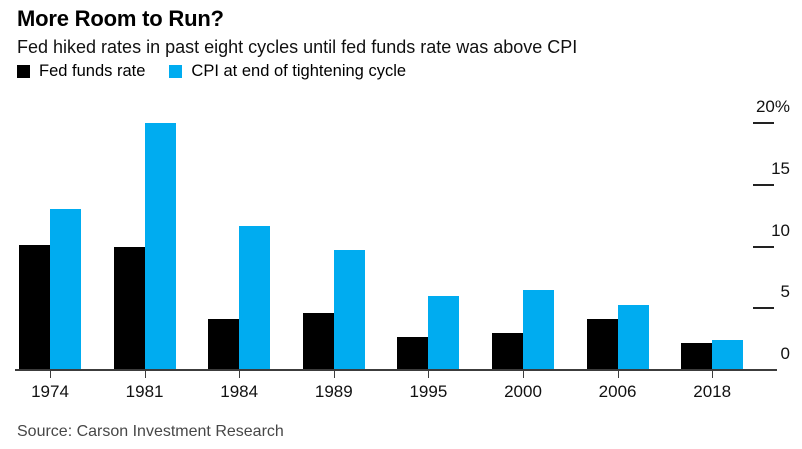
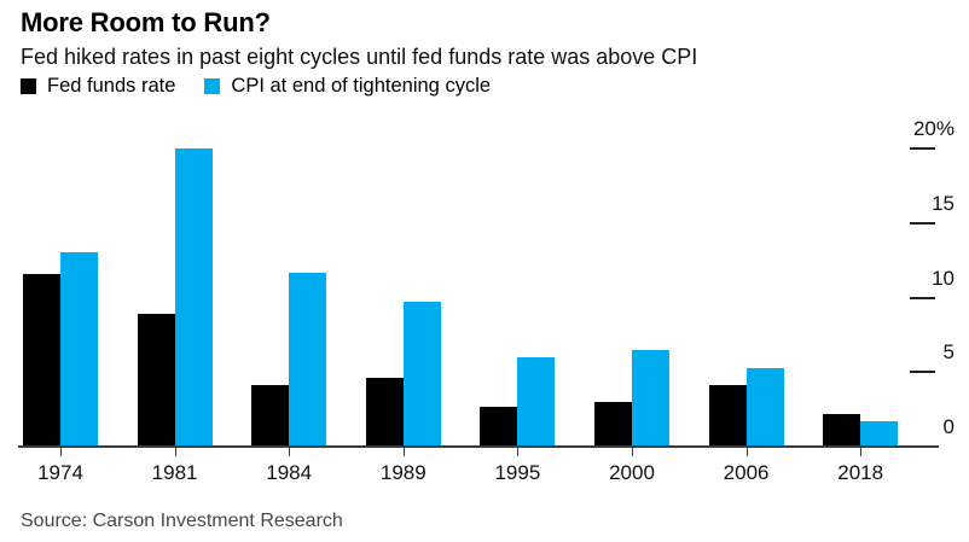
Fed funds rate/1974: 10.1% -> 11.6%
Fed funds rate/1981: 10.0% -> 8.9%
CPI at end of tightening cycle/2018: 2.4% -> 1.7%
